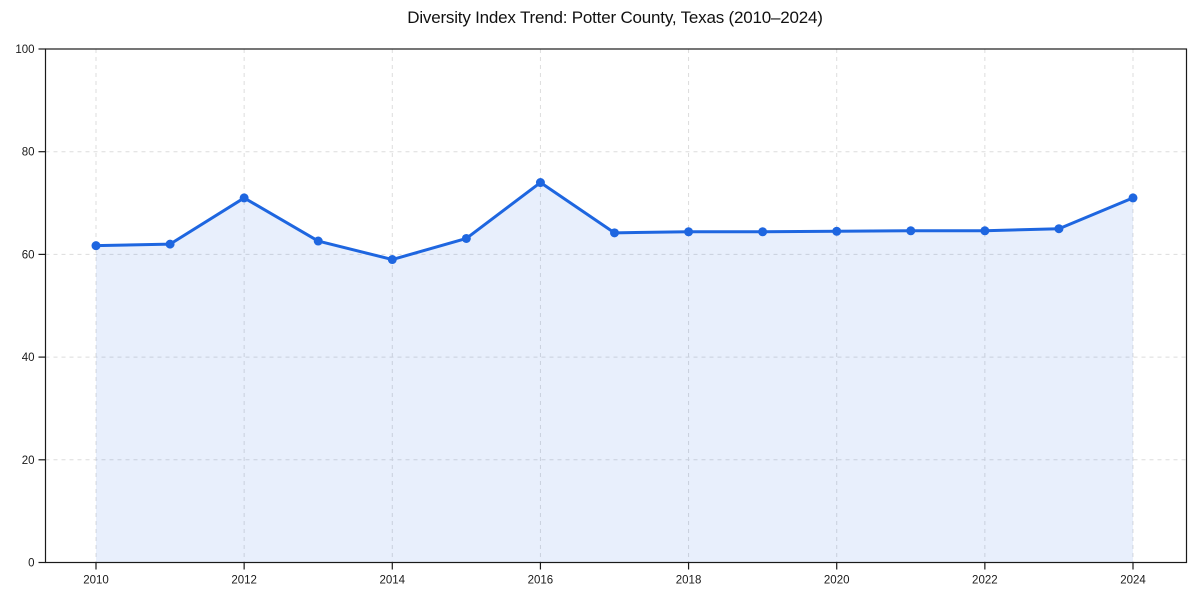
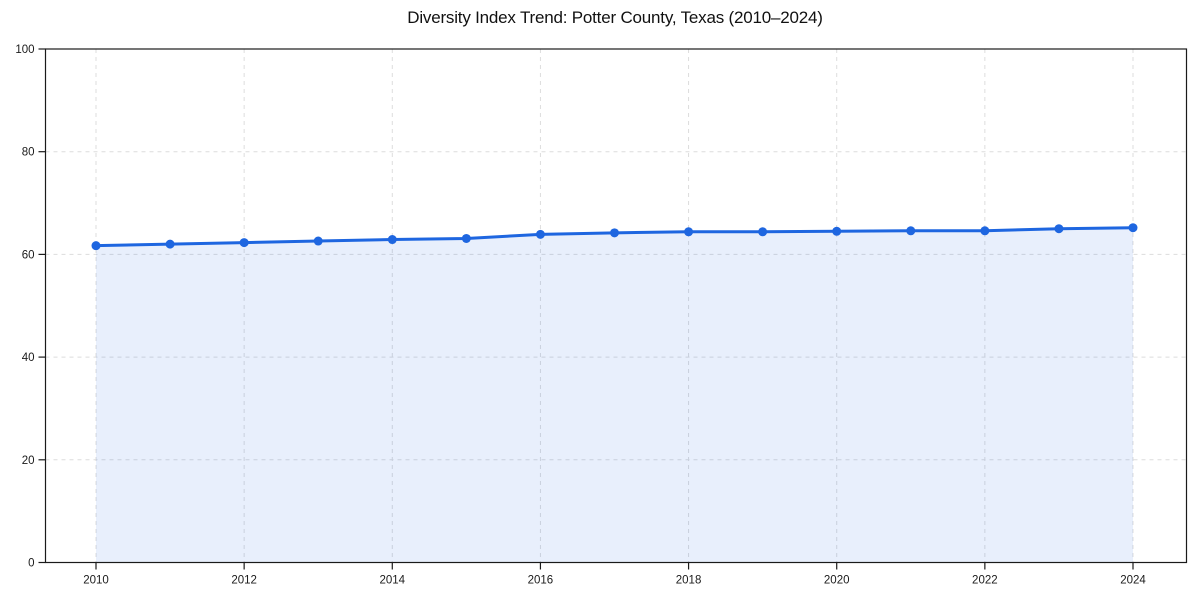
2012: 71 -> 62
2014: 59 -> 63
2016: 74 -> 64
2024: 71 -> 65
